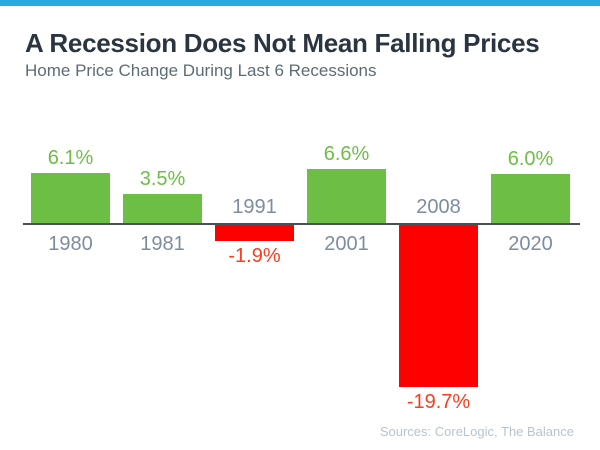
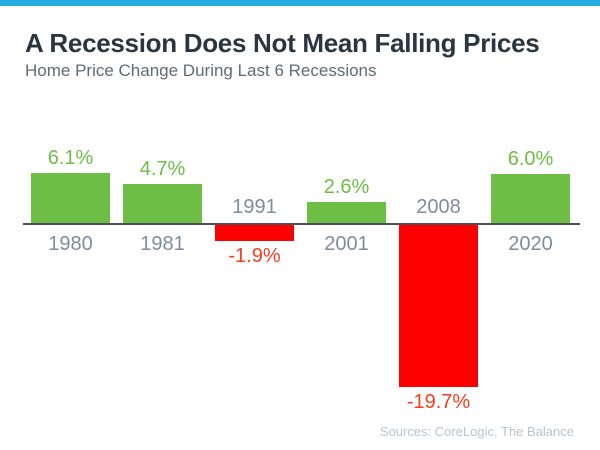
1981: 3.5% -> 4.7%
2001: 6.6% -> 2.6%
